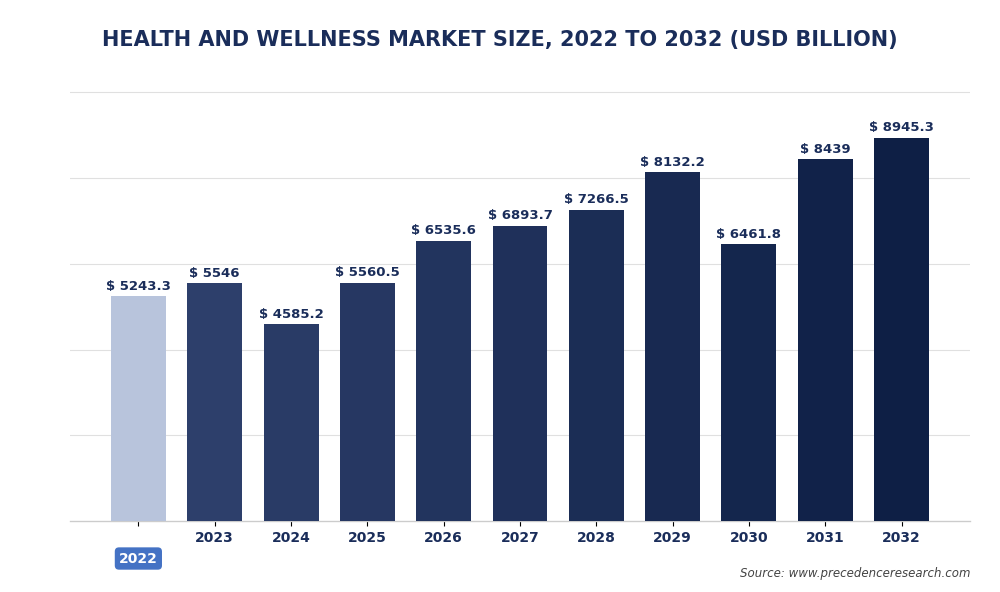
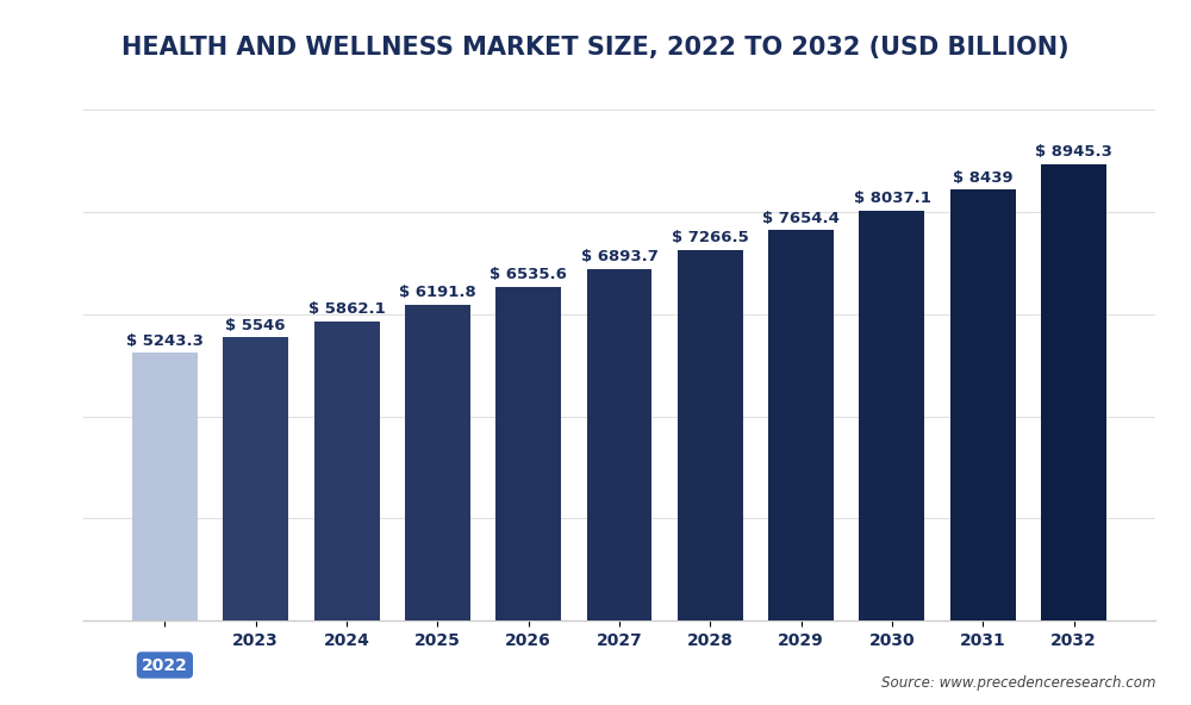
2024: 4585.2 -> 5862.1
2025: 5560.5 -> 6191.8
2029: 8132.2 -> 7654.4
2030: 6461.8 -> 8037.1
